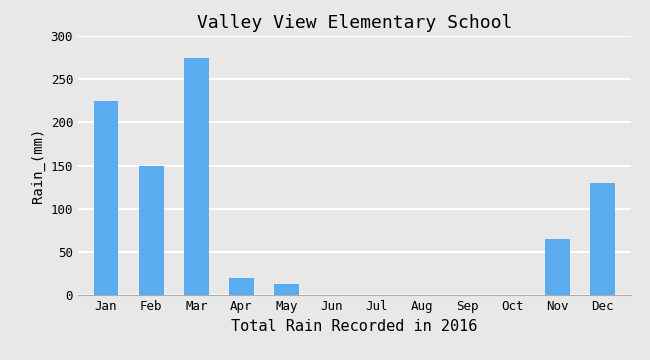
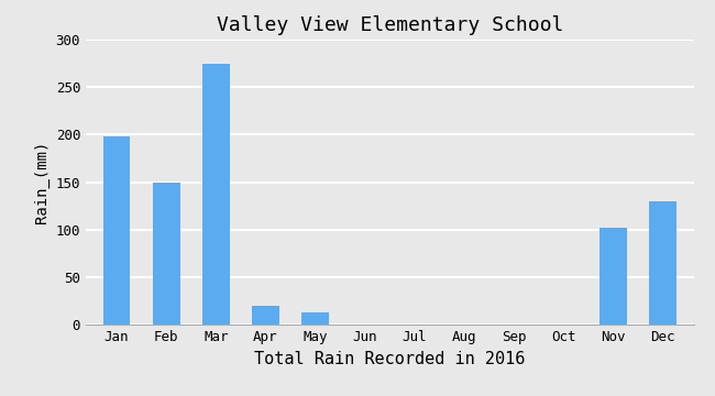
Jan: 225 -> 198
Nov: 65 -> 102
